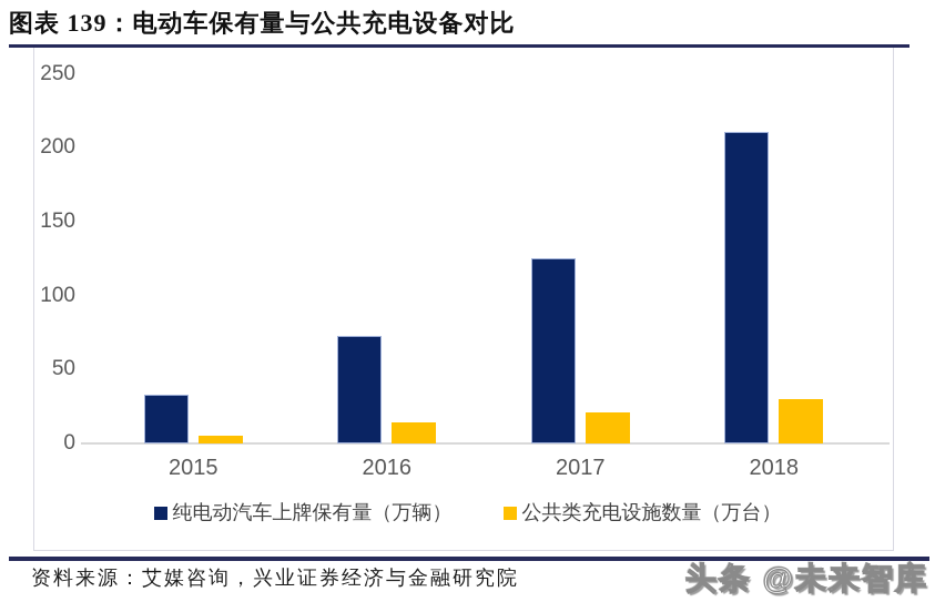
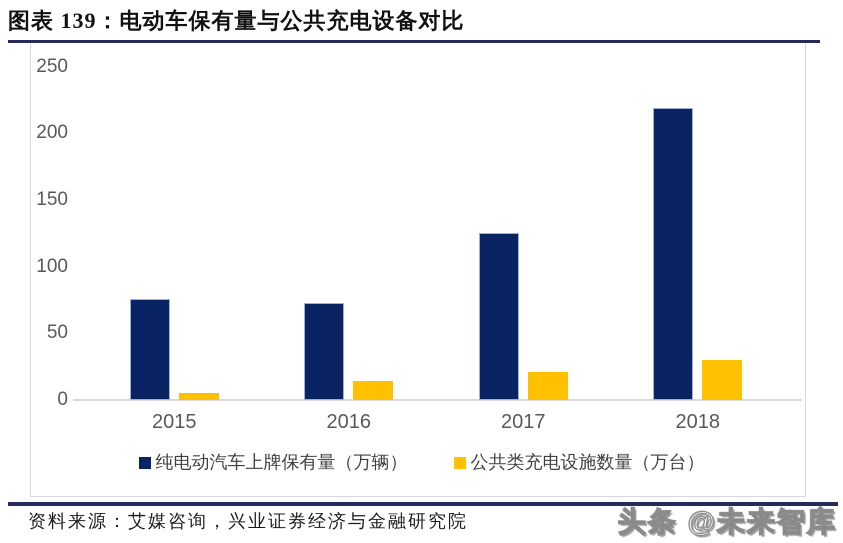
纯电动汽车上牌保有量（万辆）/2015: 33 -> 76
纯电动汽车上牌保有量（万辆）/2018: 211 -> 219
